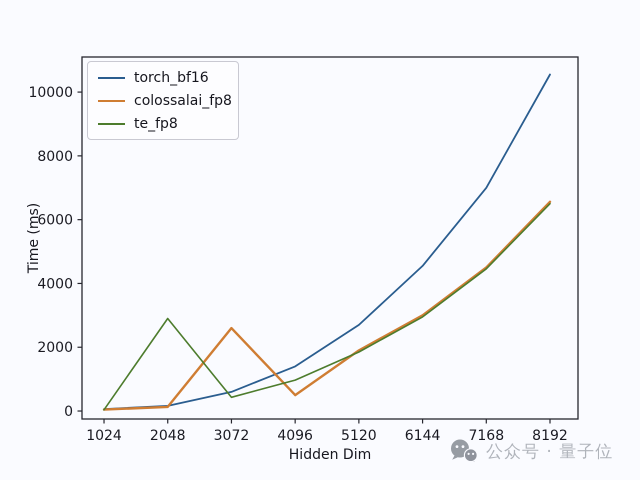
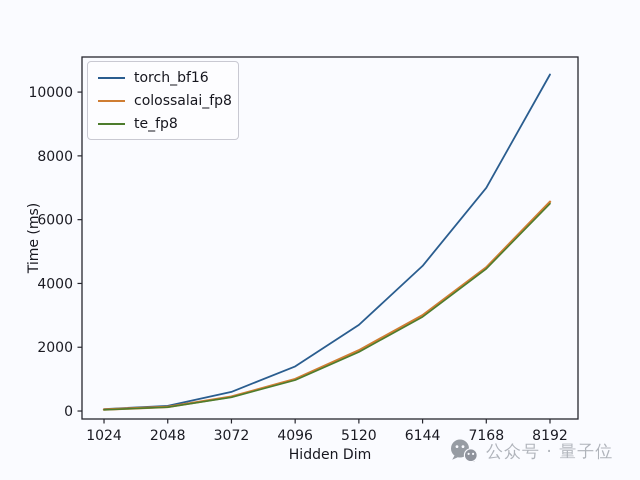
te_fp8/2048: 2900 -> 100
colossalai_fp8/3072: 2600 -> 400
colossalai_fp8/4096: 500 -> 1000
